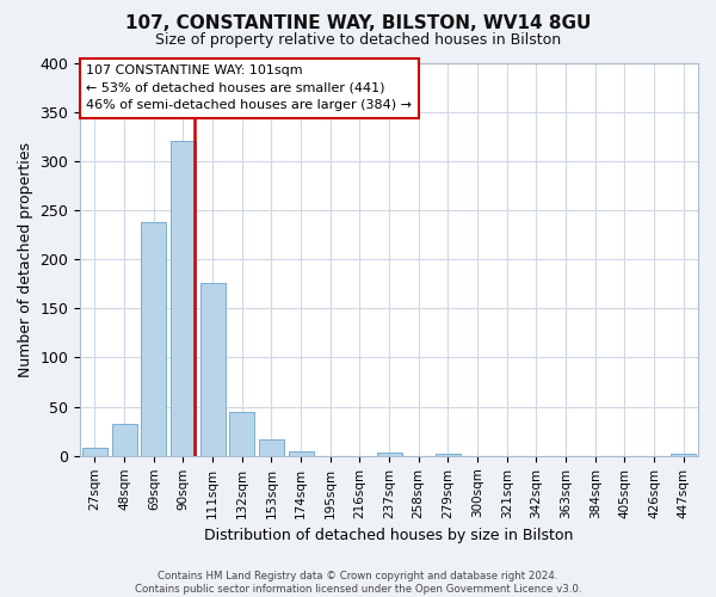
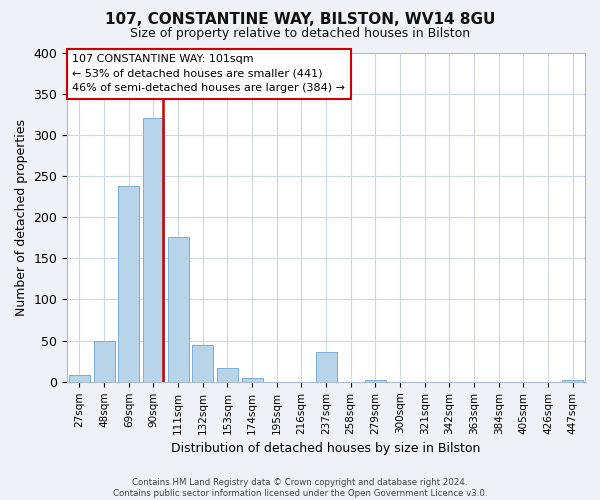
48sqm: 32 -> 50
237sqm: 3 -> 36
